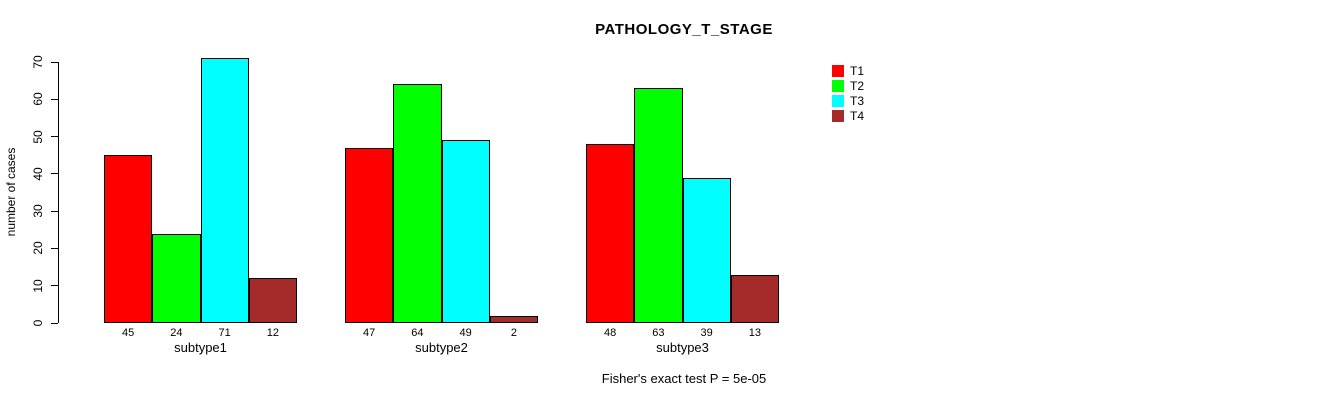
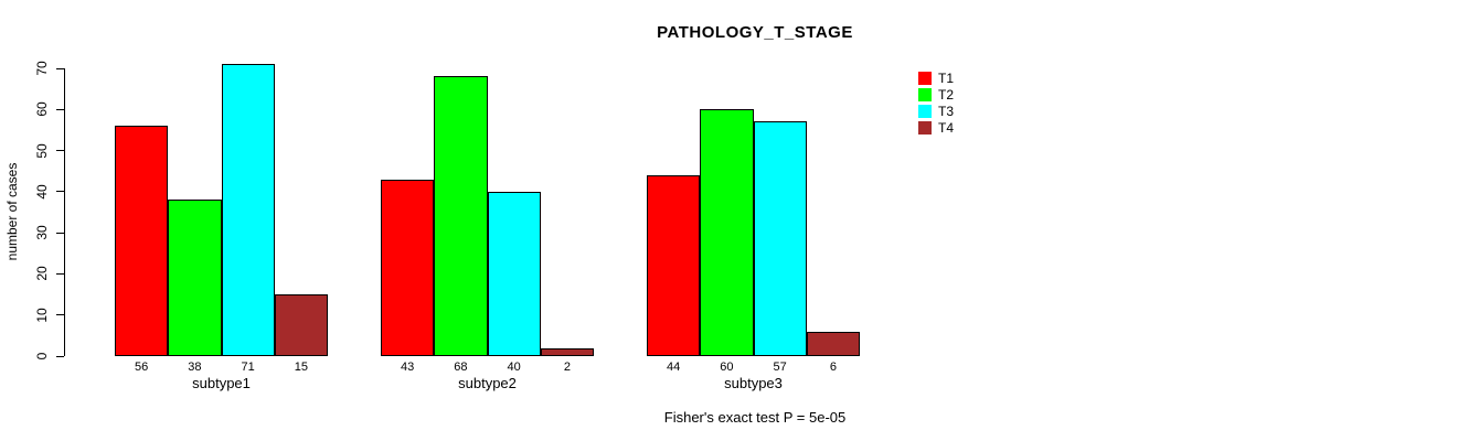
T1/subtype1: 45 -> 56
T2/subtype1: 24 -> 38
T4/subtype1: 12 -> 15
T1/subtype2: 47 -> 43
T2/subtype2: 64 -> 68
T3/subtype2: 49 -> 40
T1/subtype3: 48 -> 44
T2/subtype3: 63 -> 60
T3/subtype3: 39 -> 57
T4/subtype3: 13 -> 6
